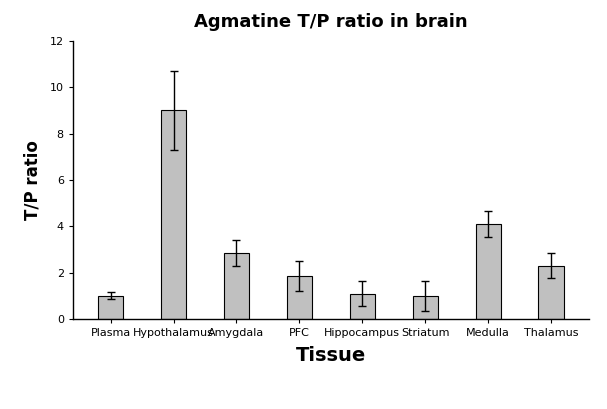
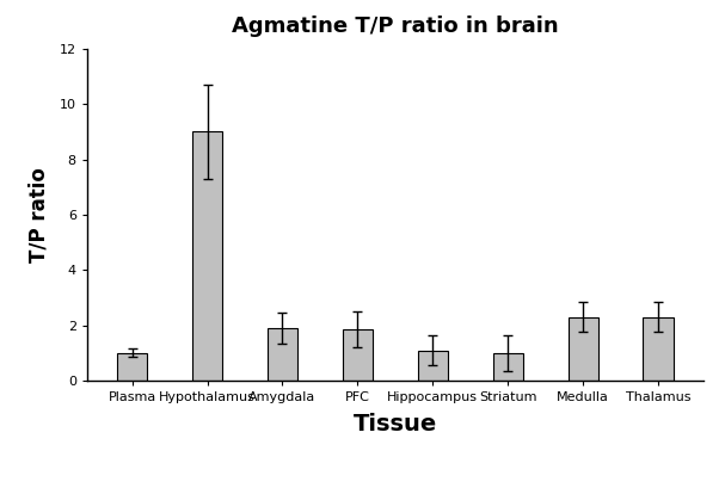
Amygdala: 2.85 -> 1.90
Medulla: 4.10 -> 2.30
